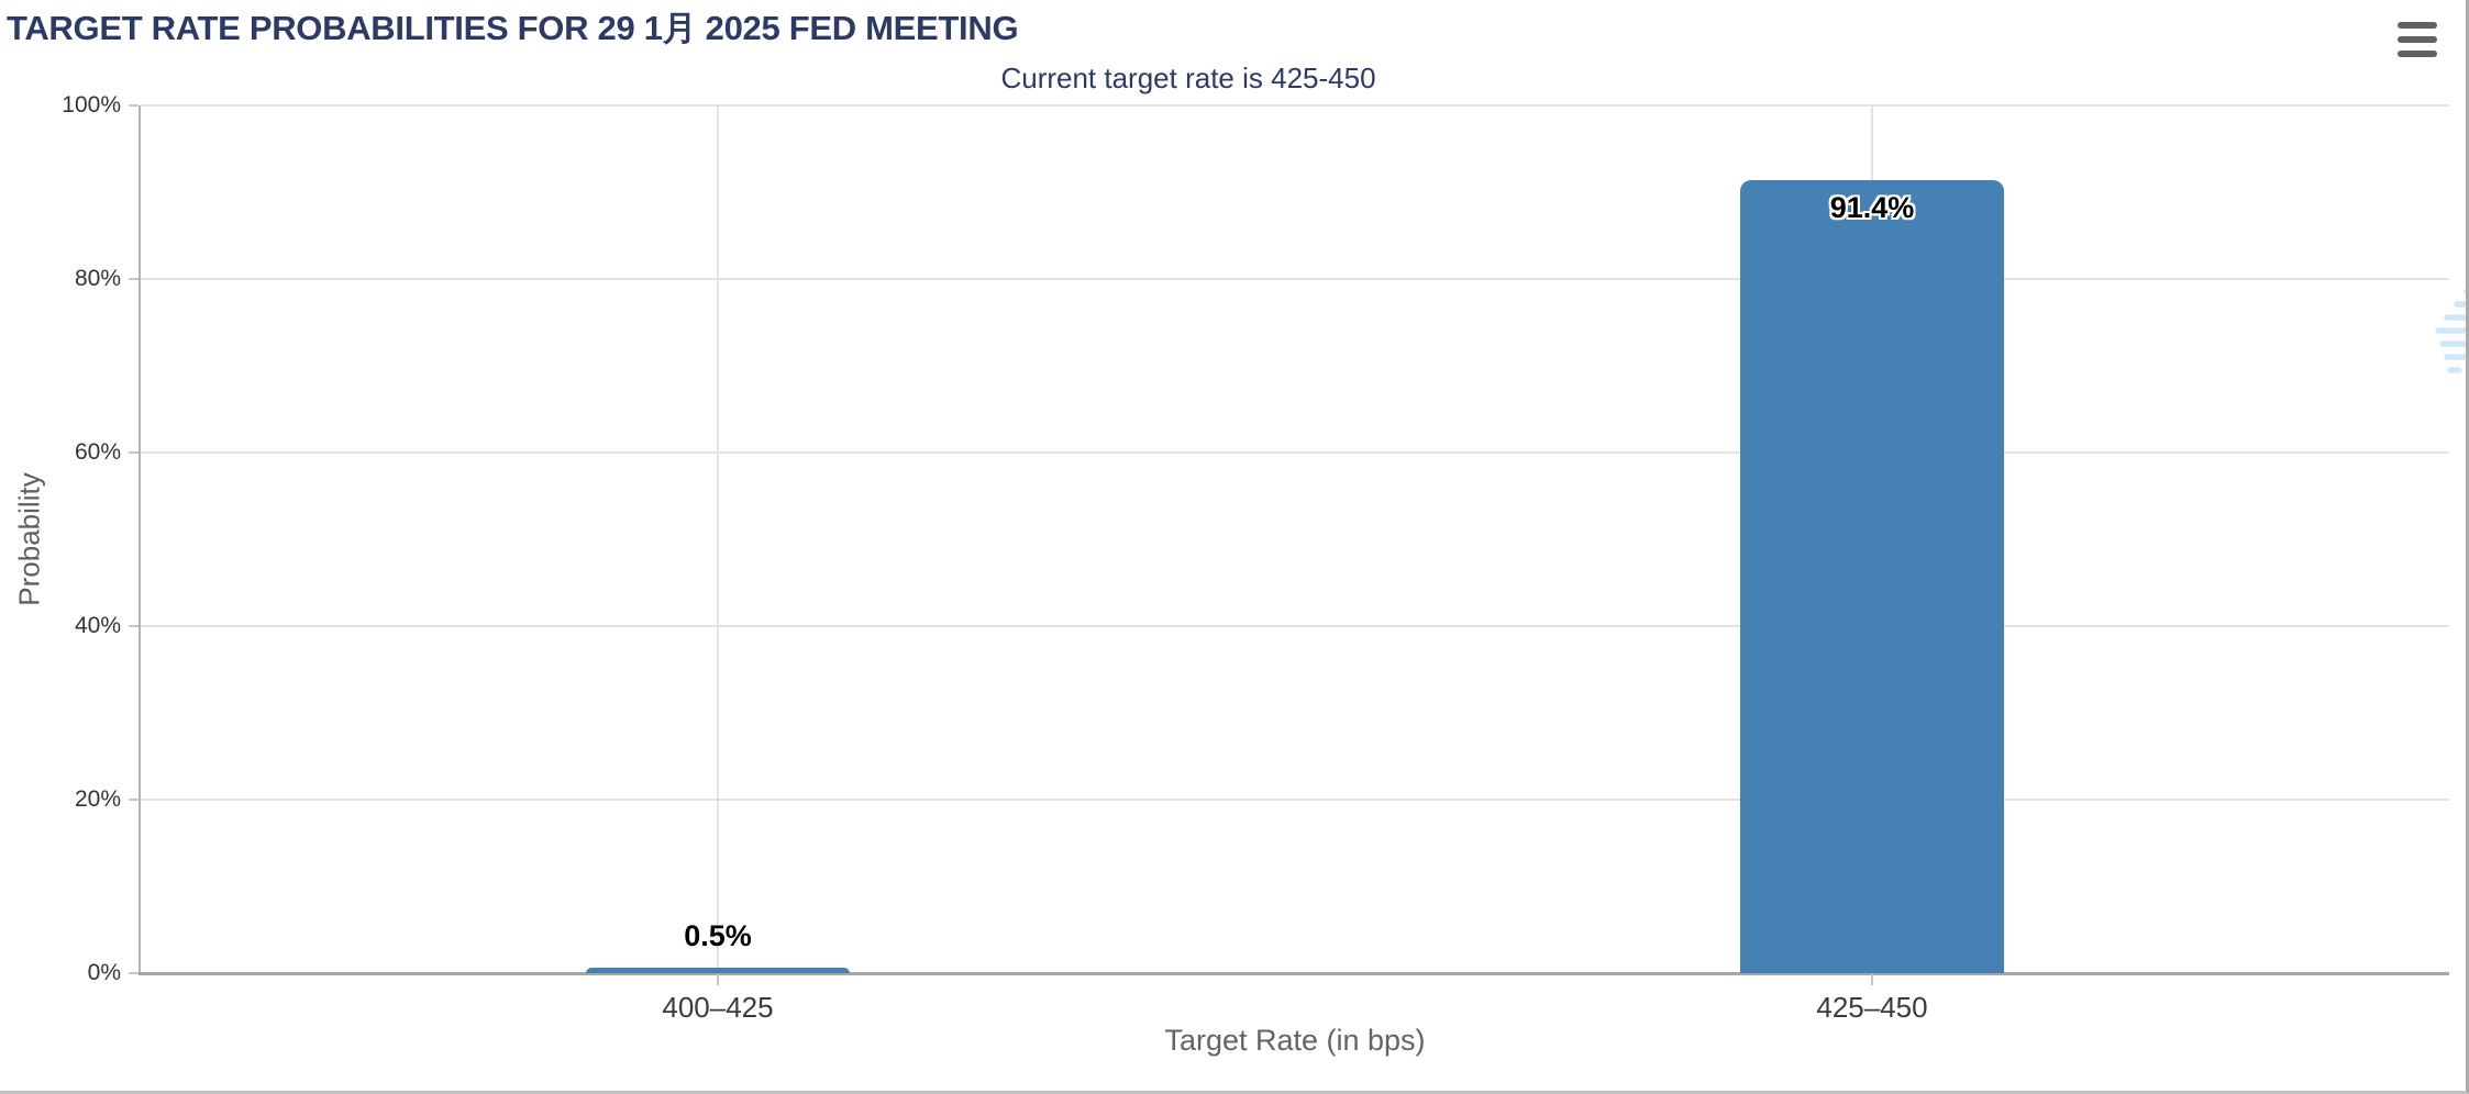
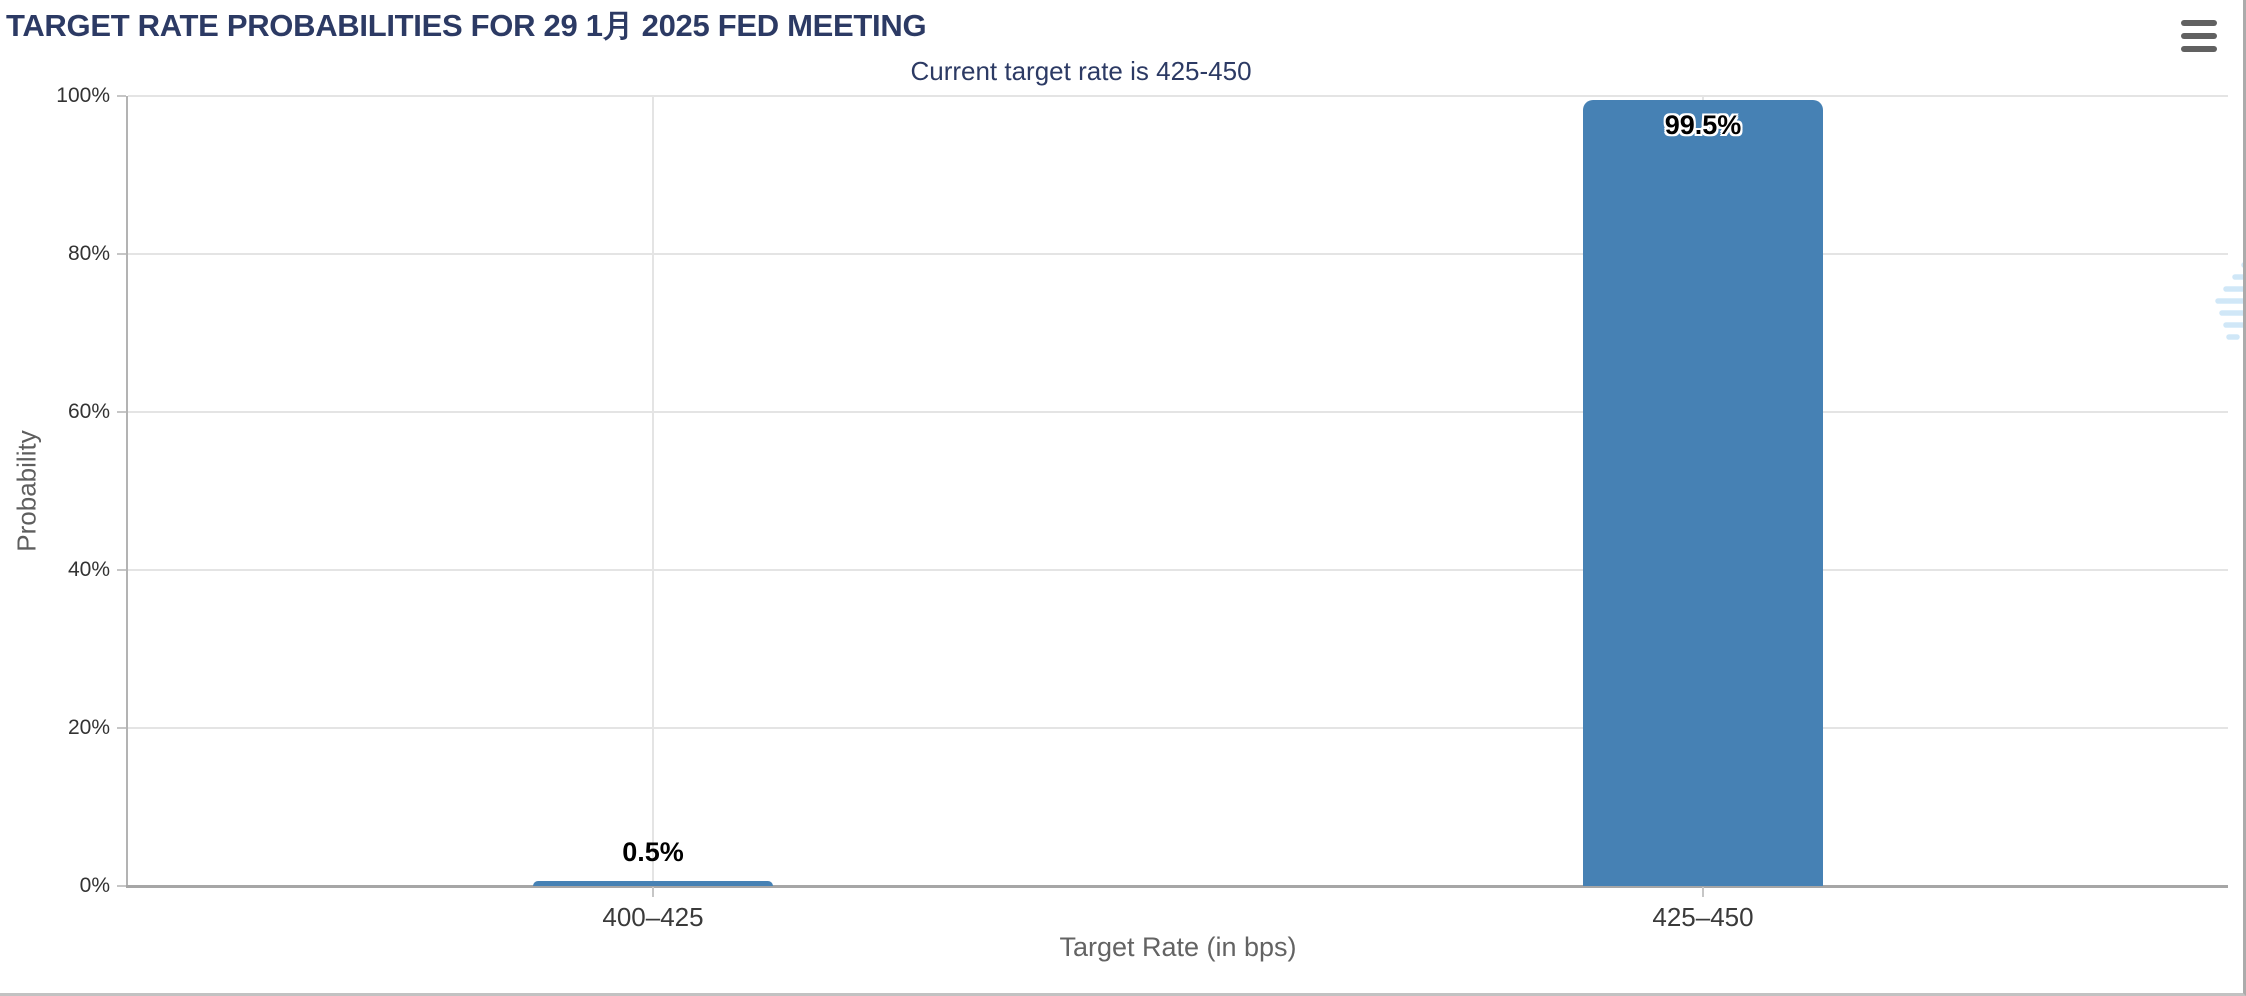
425–450: 91.4% -> 99.5%
